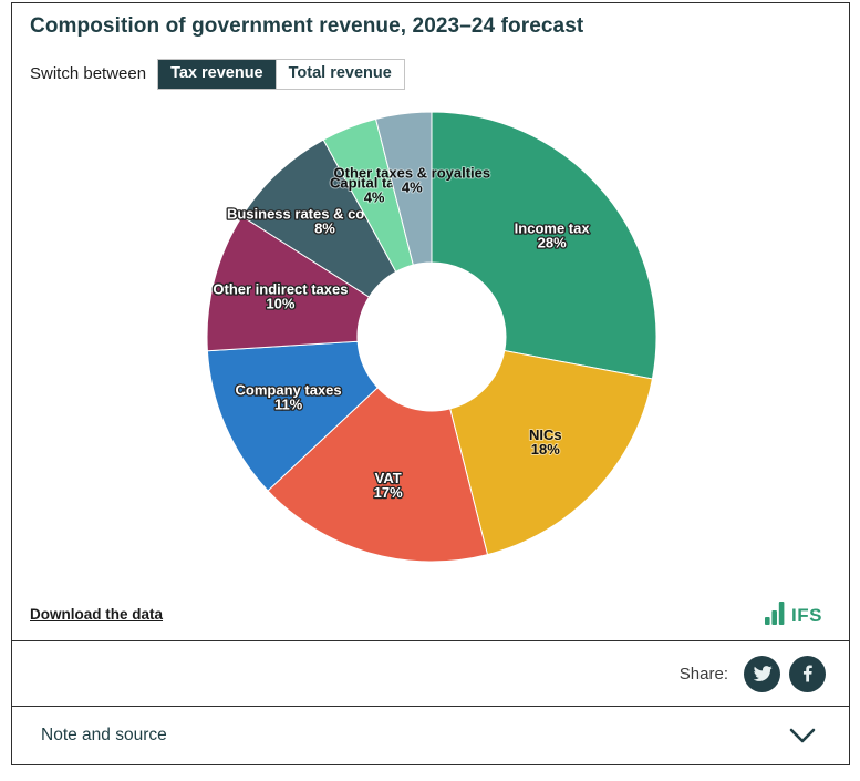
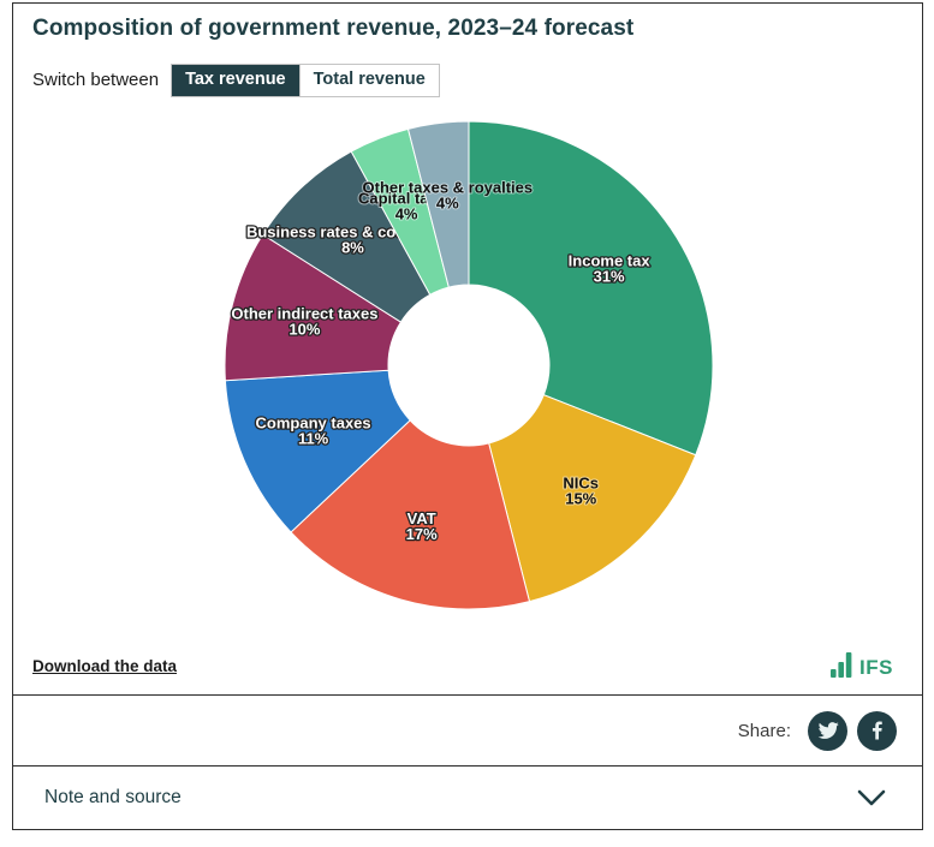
Income tax: 28% -> 31%
NICs: 18% -> 15%
